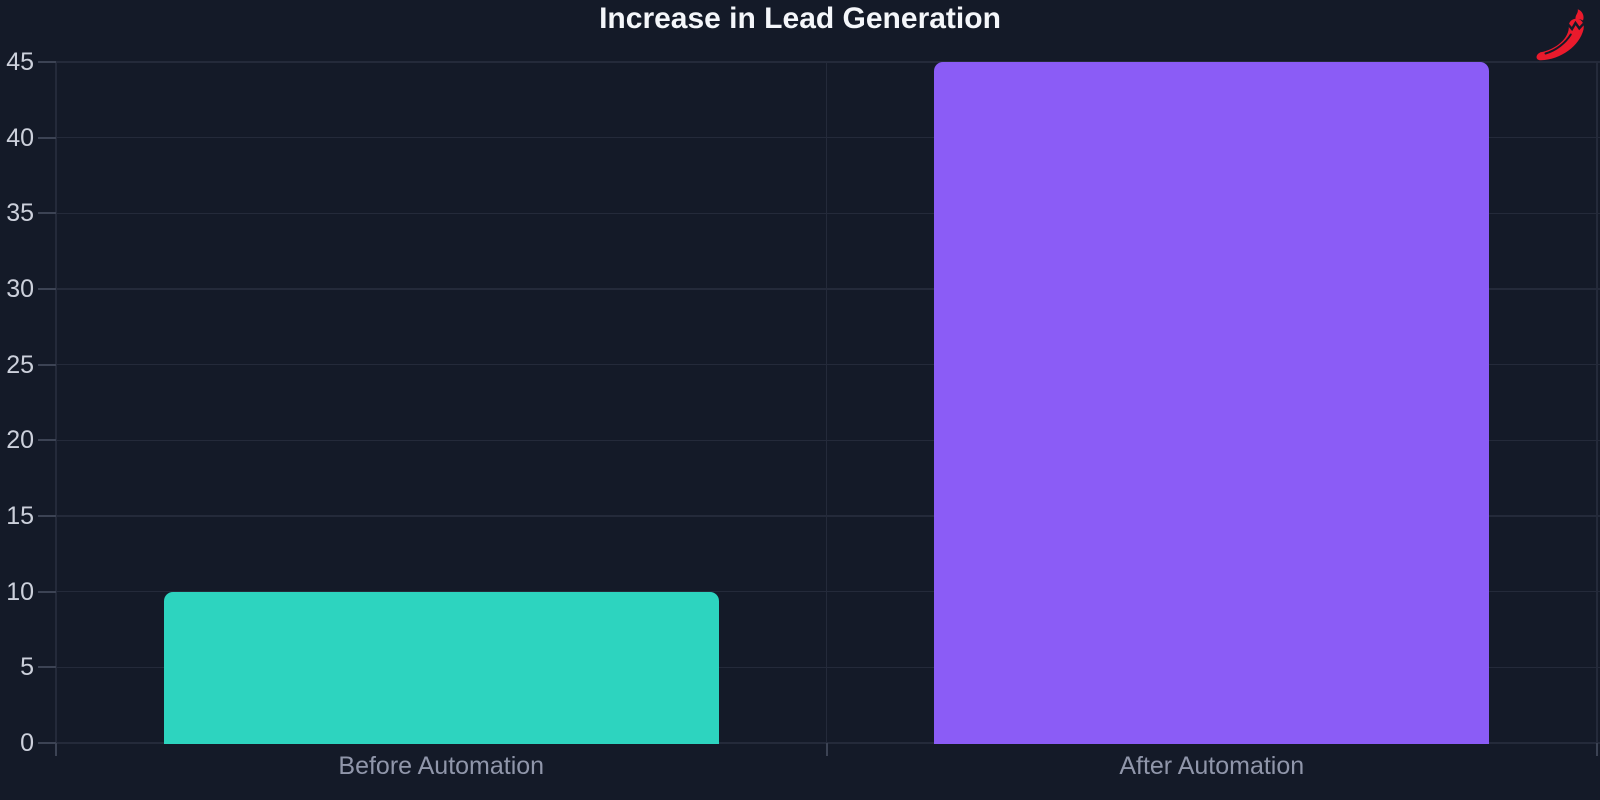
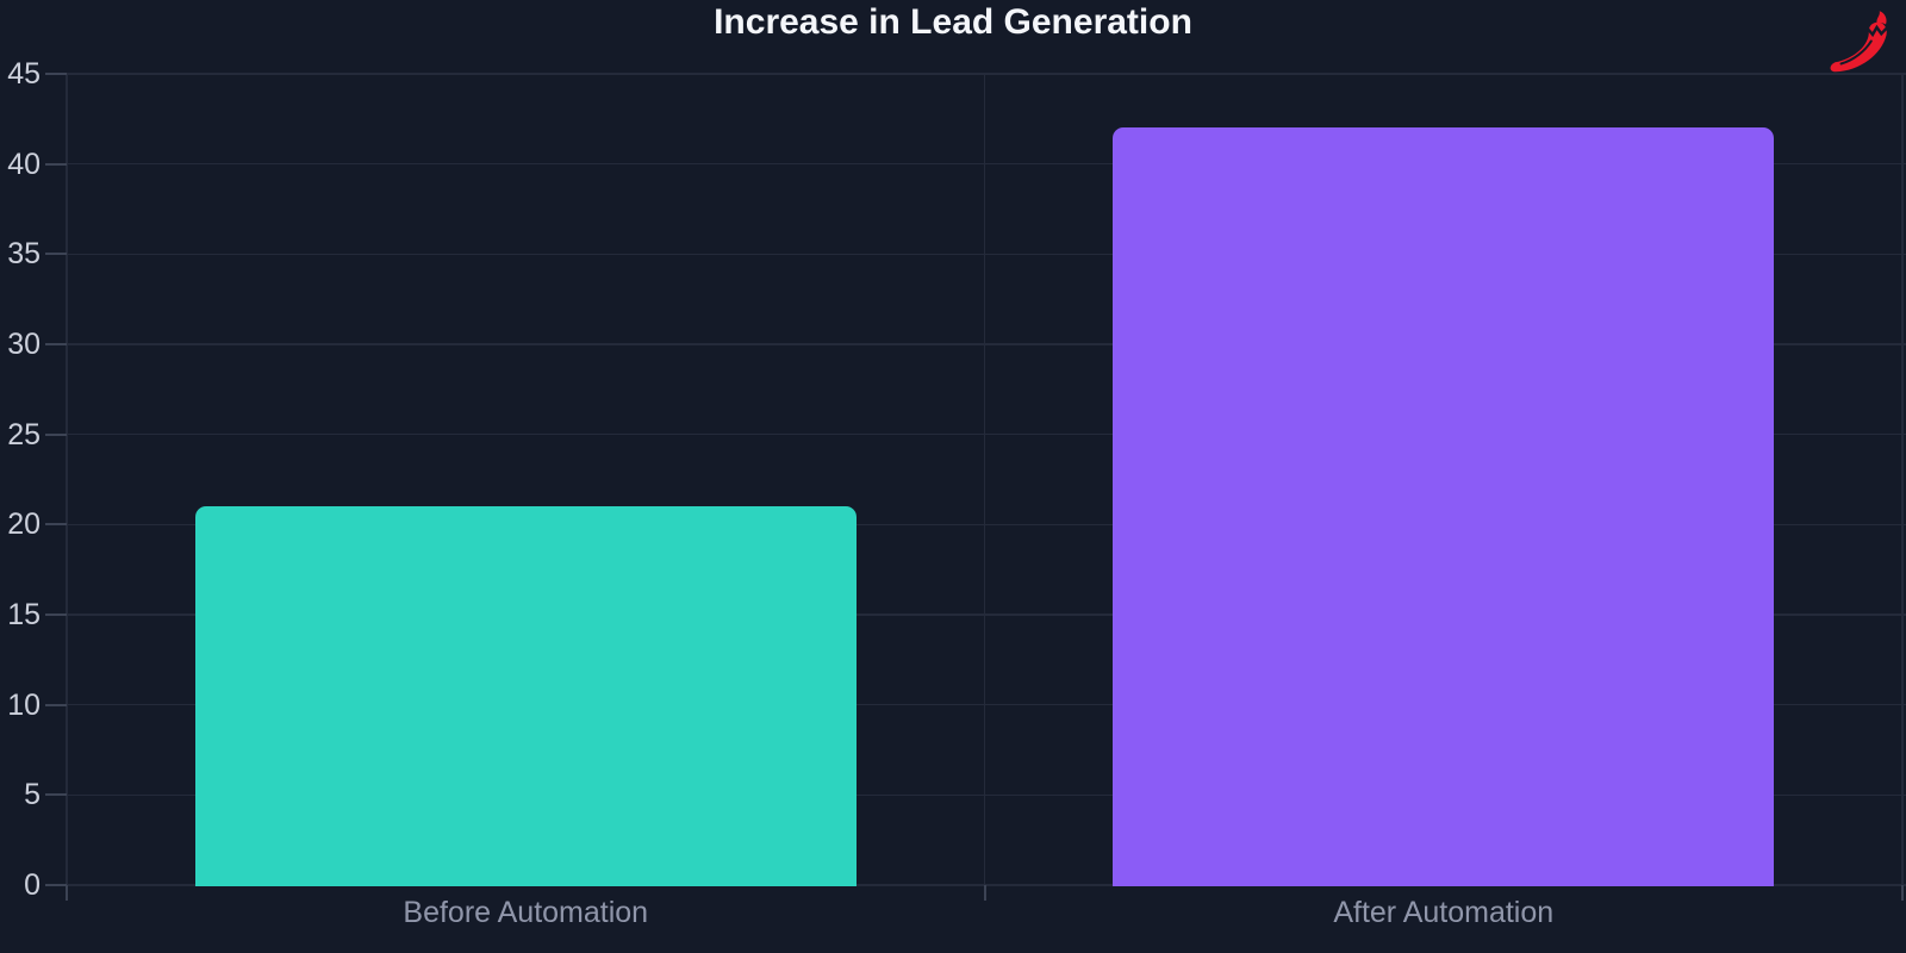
Before Automation: 10 -> 21
After Automation: 45 -> 42
